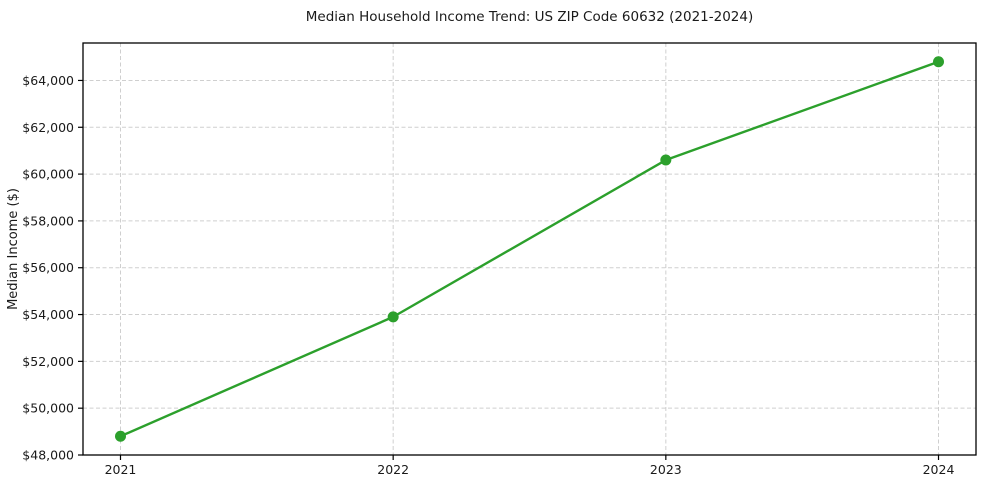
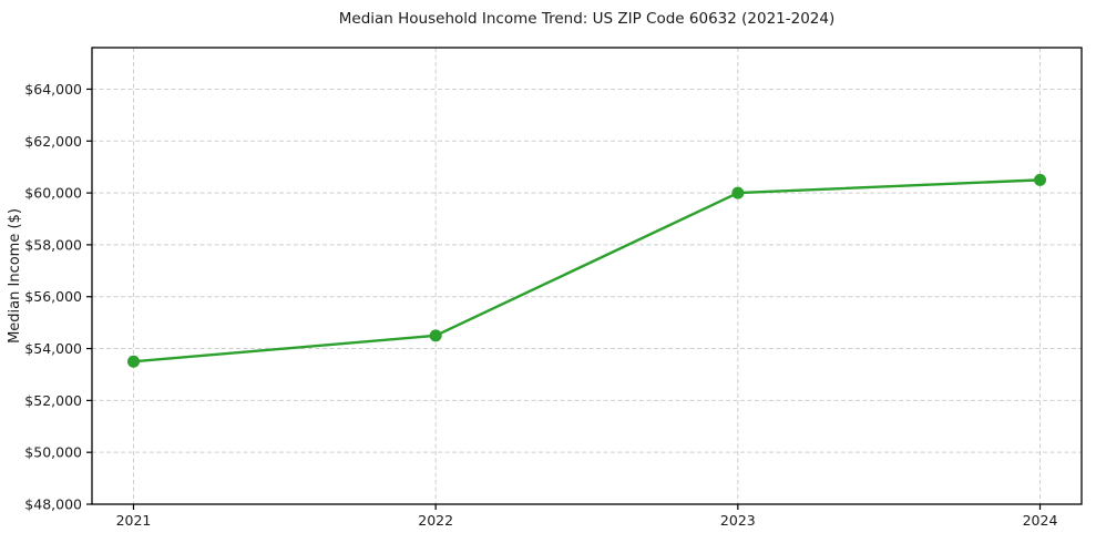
2021: $48800 -> $53500
2022: $53900 -> $54500
2023: $60600 -> $60000
2024: $64800 -> $60500
